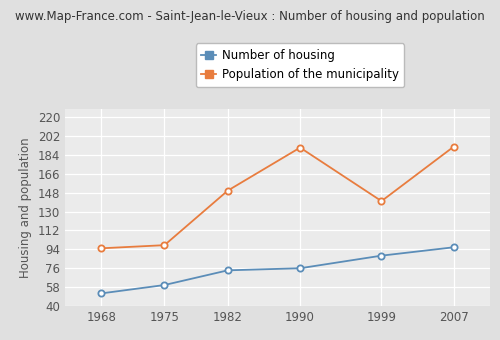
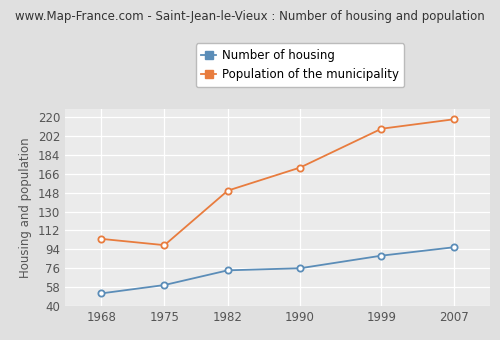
Population of the municipality/1968: 95 -> 104
Population of the municipality/1990: 191 -> 172
Population of the municipality/1999: 140 -> 209
Population of the municipality/2007: 192 -> 218
